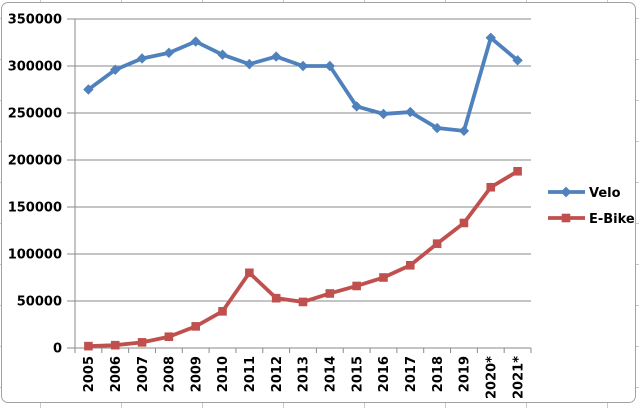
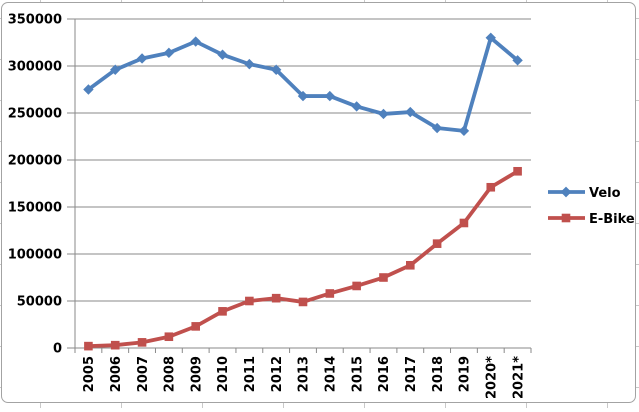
E-Bike/2011: 80000 -> 50000
Velo/2012: 310000 -> 300000
Velo/2013: 300000 -> 270000
Velo/2014: 300000 -> 270000
